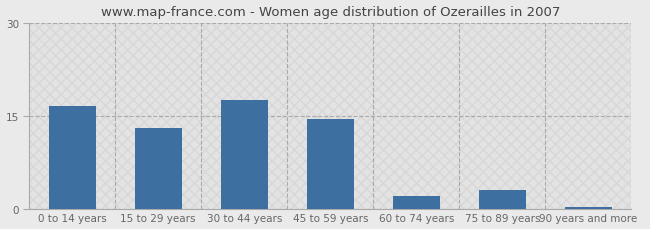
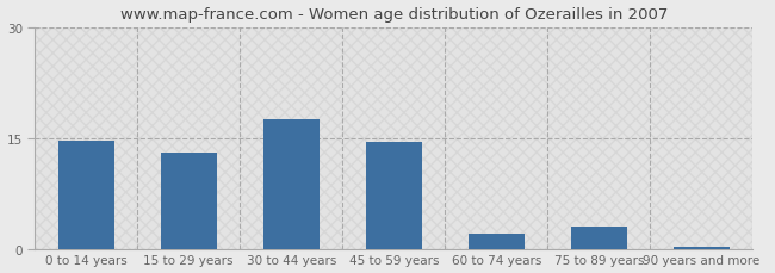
0 to 14 years: 16.5 -> 14.6
